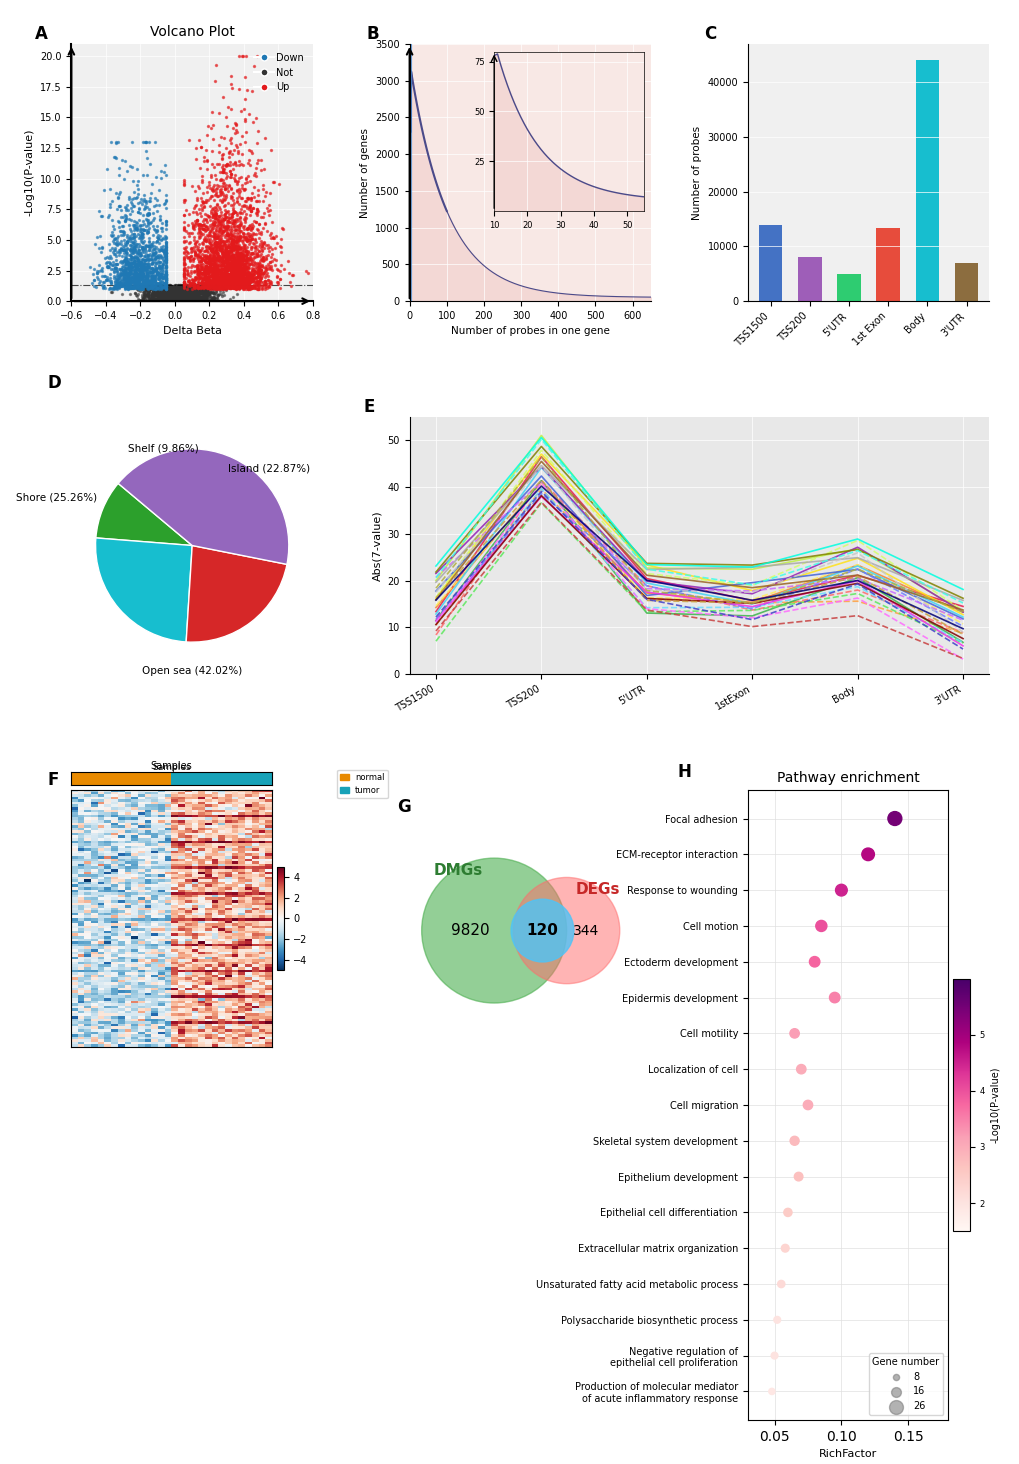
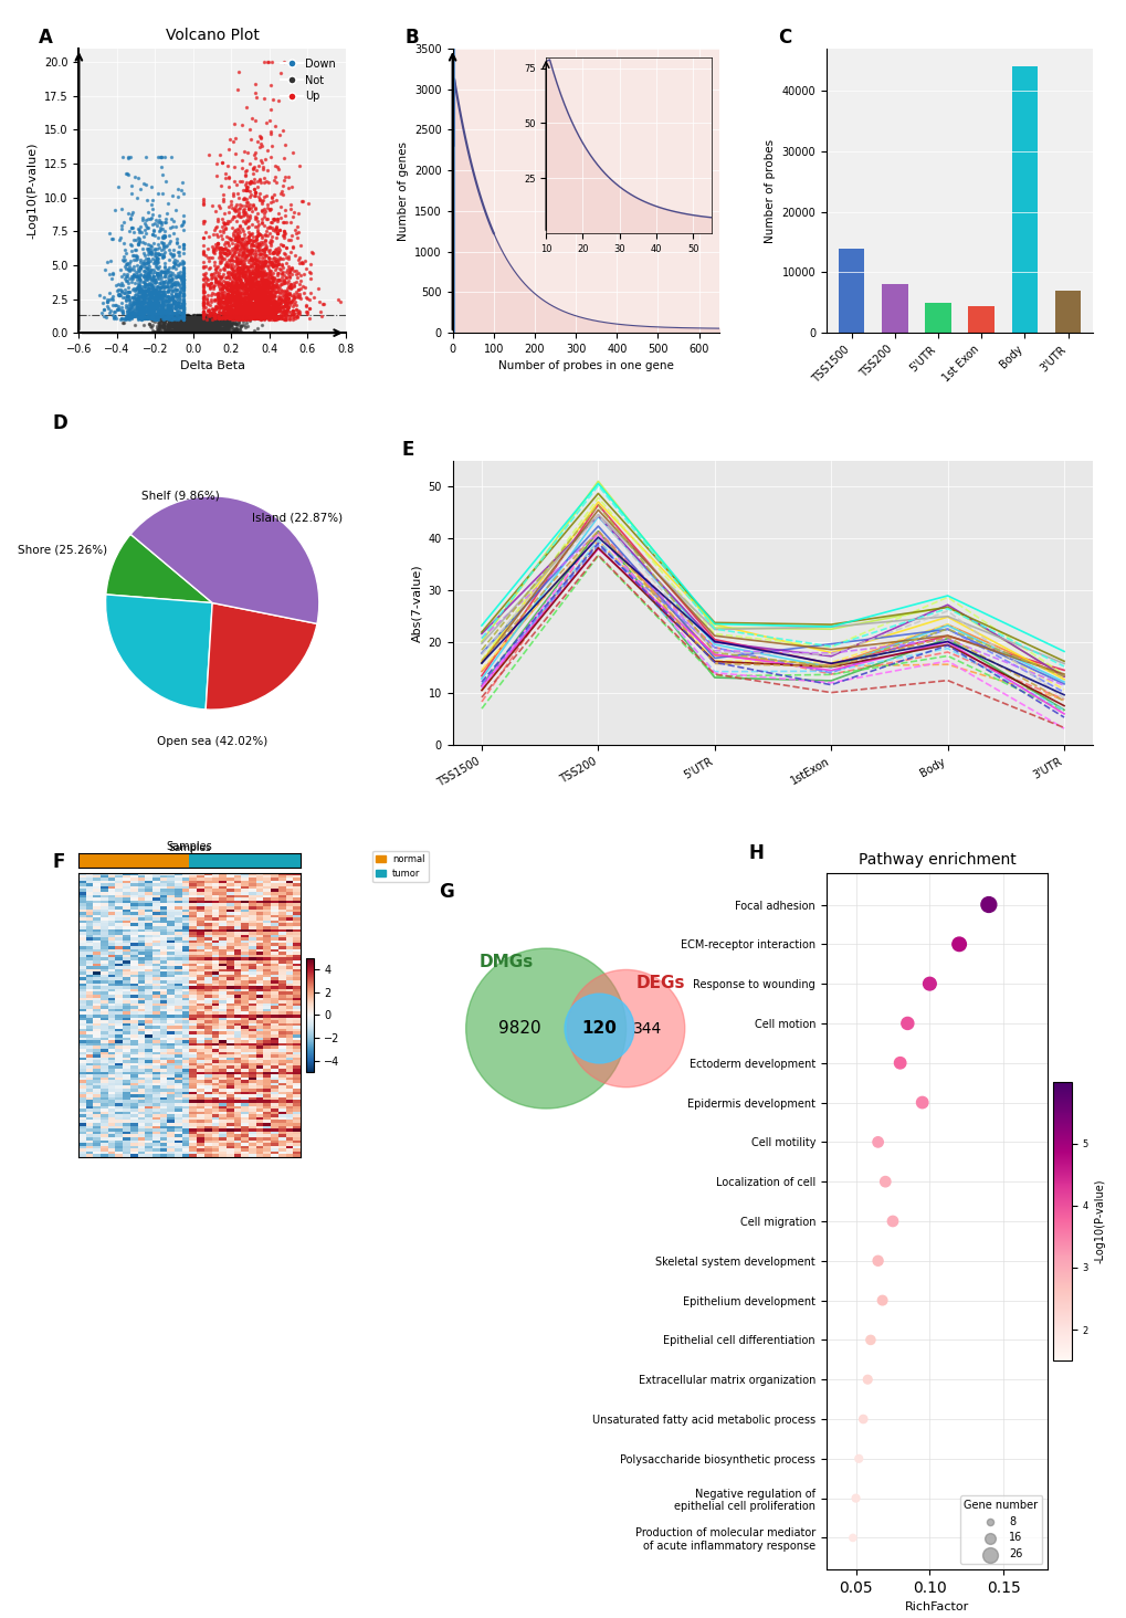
1st Exon: 13400 -> 4500
